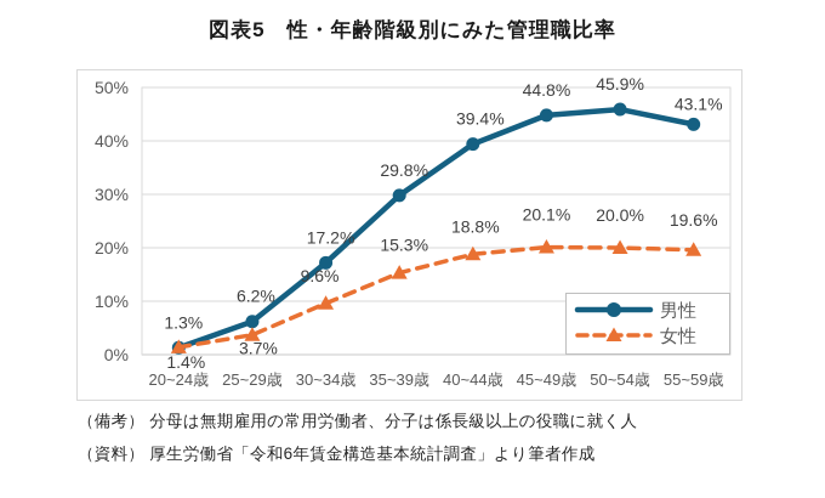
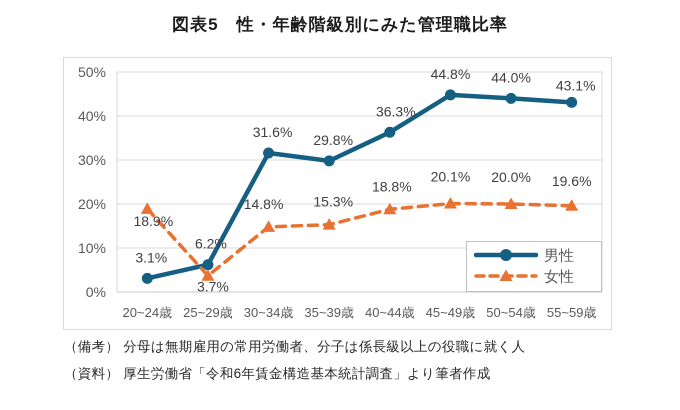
男性/20~24歳: 1.3% -> 3.1%
女性/20~24歳: 1.4% -> 18.9%
男性/30~34歳: 17.2% -> 31.6%
女性/30~34歳: 9.6% -> 14.8%
男性/40~44歳: 39.4% -> 36.3%
男性/50~54歳: 45.9% -> 44.0%
